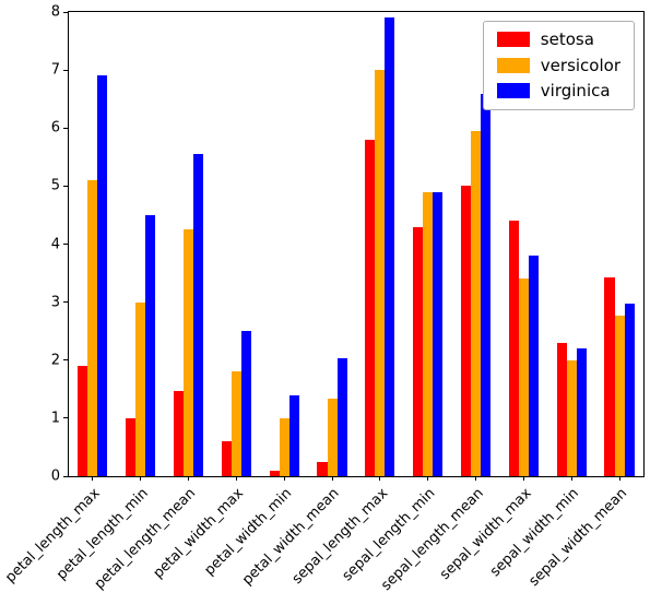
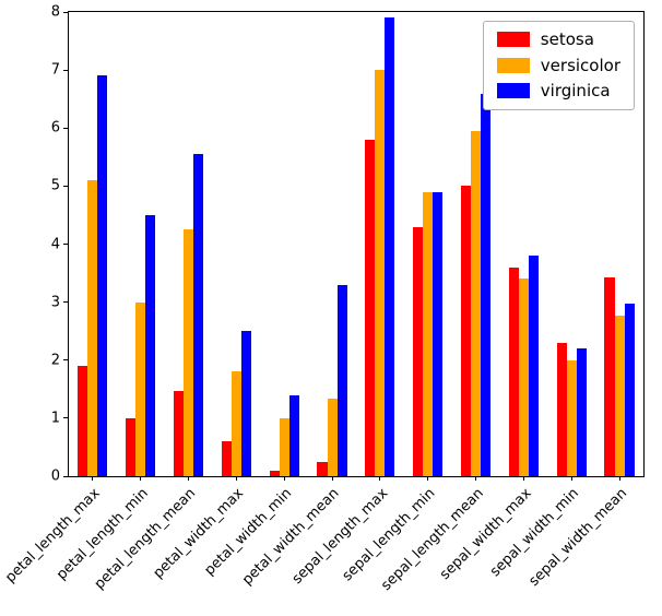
virginica/petal_width_mean: 2.0 -> 3.3
setosa/sepal_width_max: 4.4 -> 3.6
